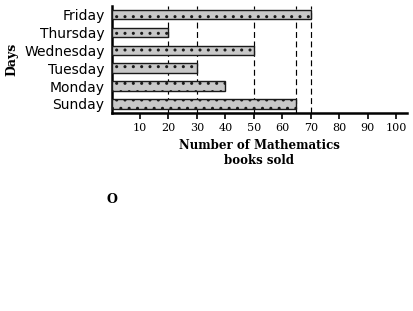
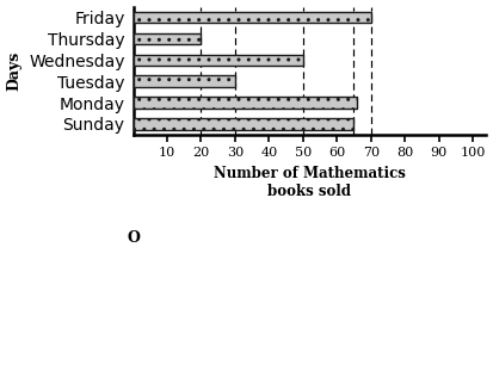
Monday: 40 -> 66
